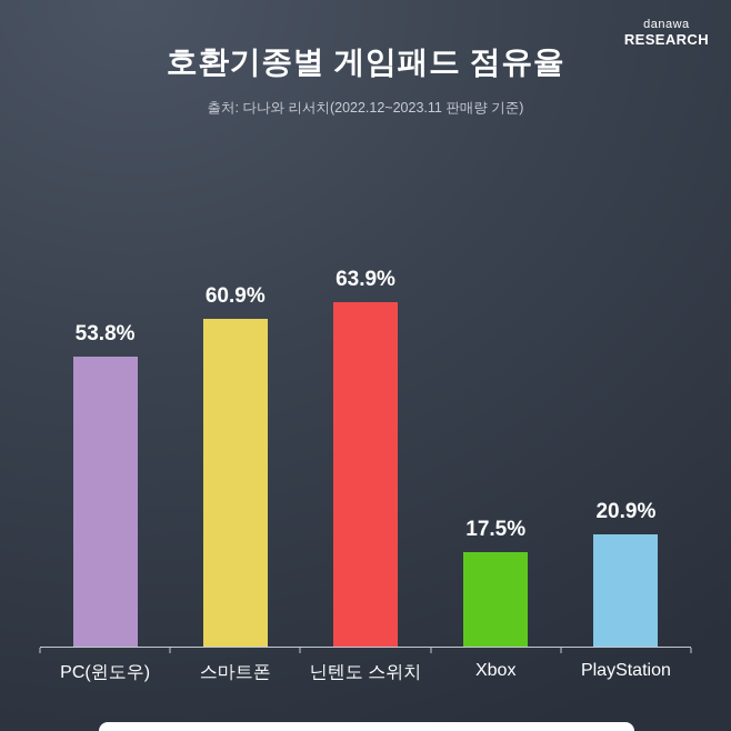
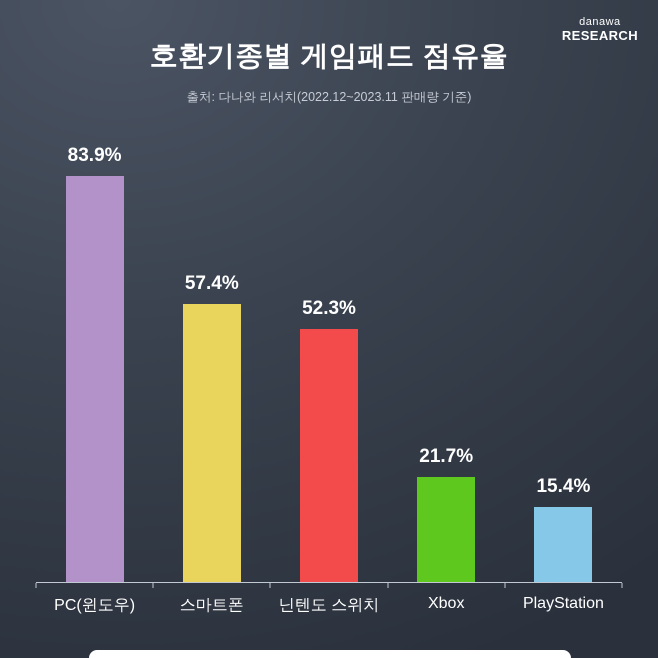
PC(윈도우): 53.8% -> 83.9%
스마트폰: 60.9% -> 57.4%
닌텐도 스위치: 63.9% -> 52.3%
Xbox: 17.5% -> 21.7%
PlayStation: 20.9% -> 15.4%
